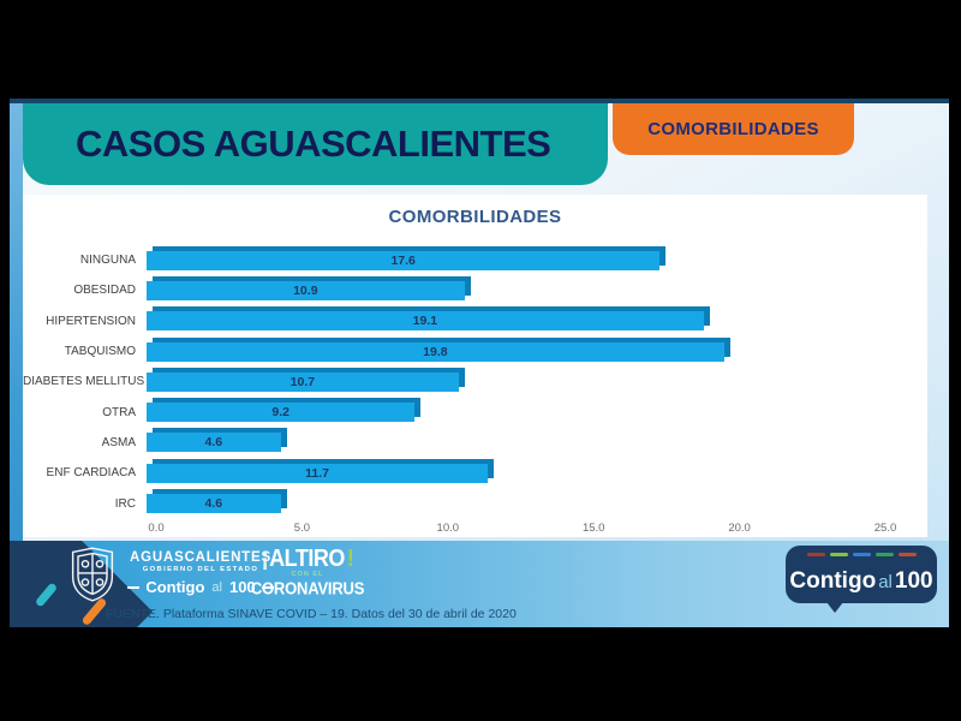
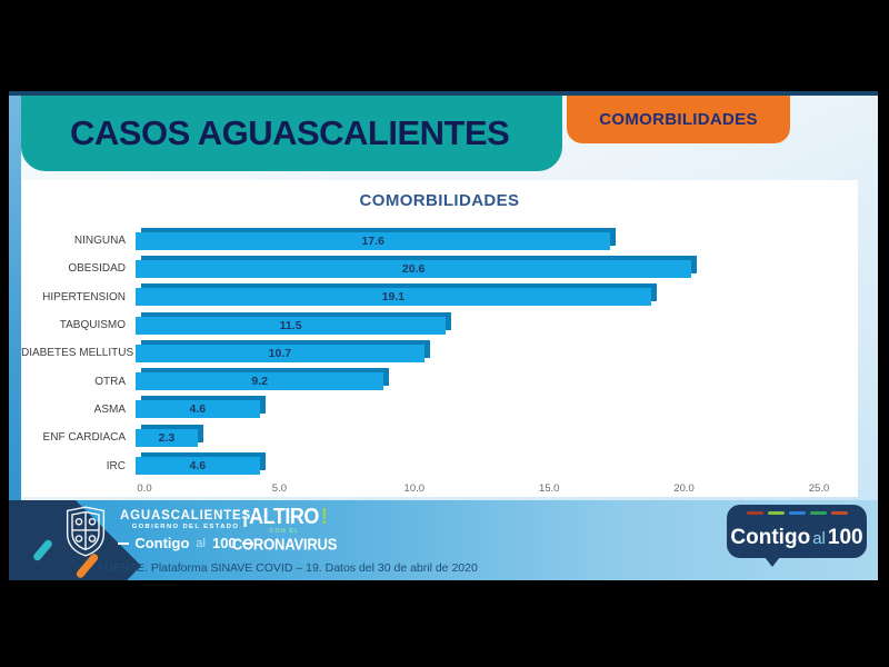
OBESIDAD: 10.9 -> 20.6
TABQUISMO: 19.8 -> 11.5
ENF CARDIACA: 11.7 -> 2.3
